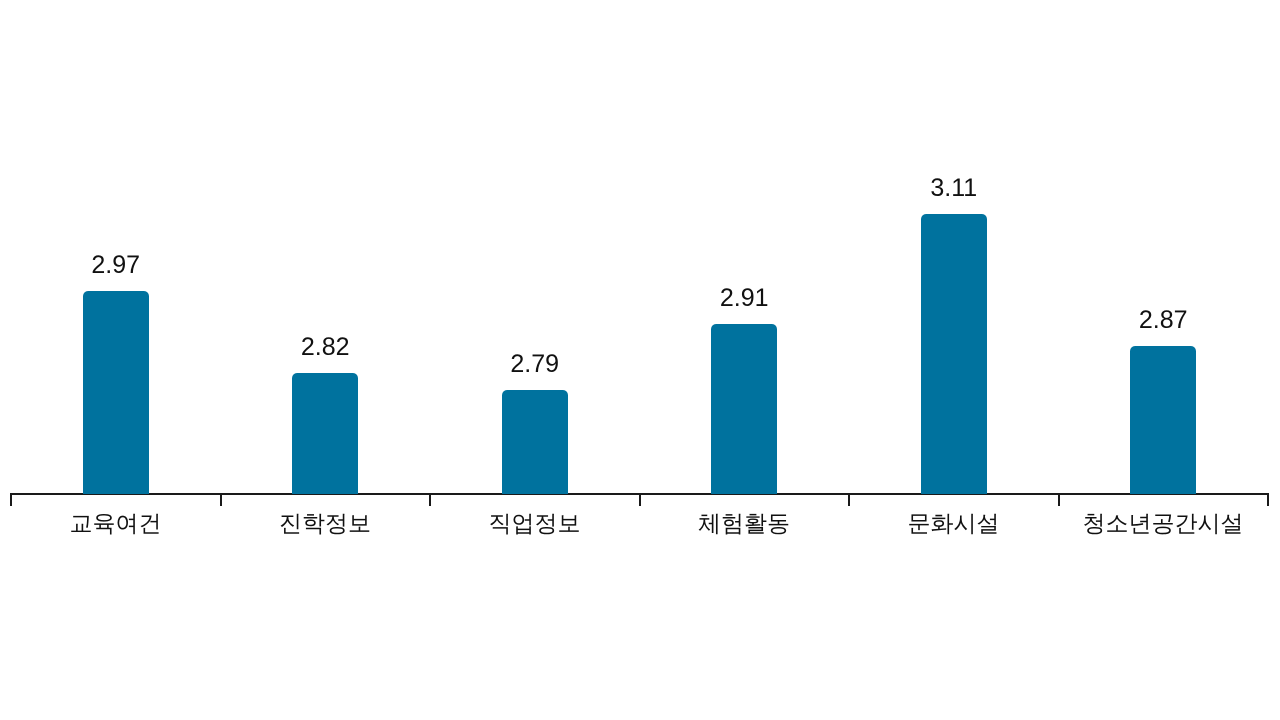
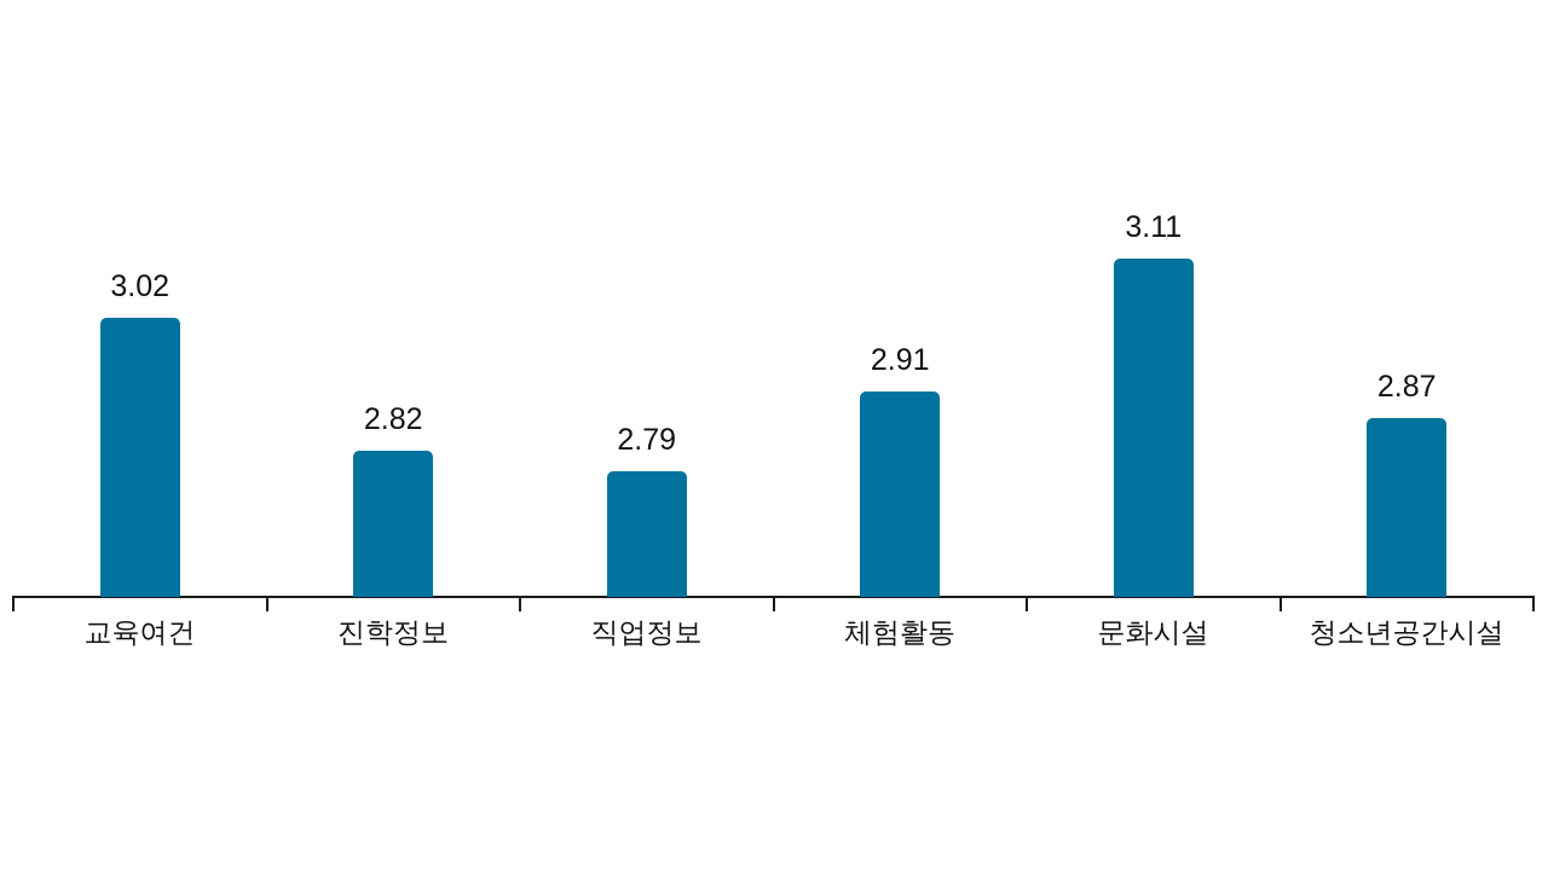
교육여건: 2.97 -> 3.02
